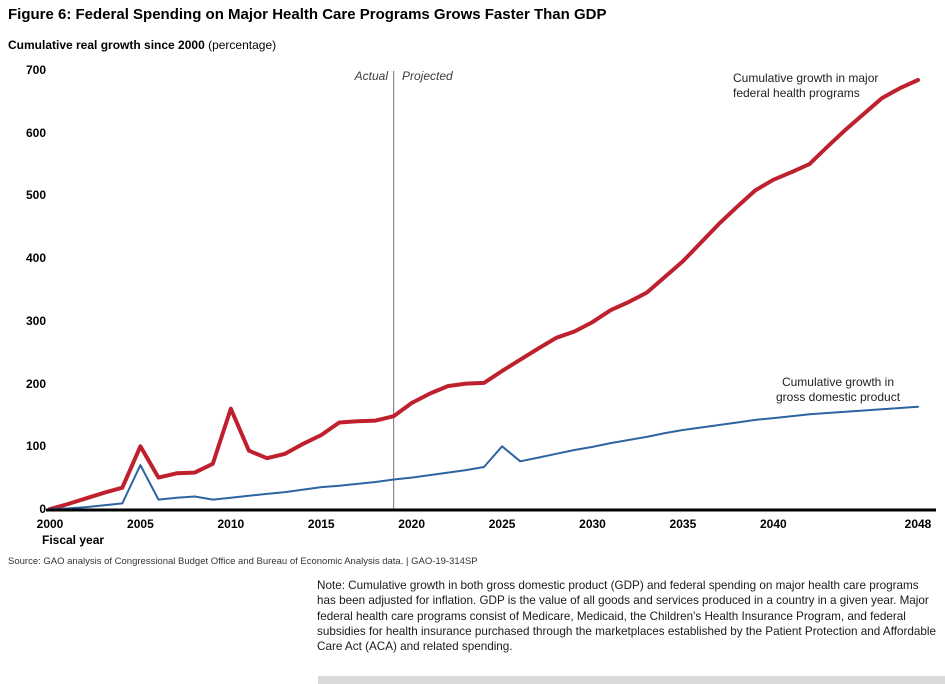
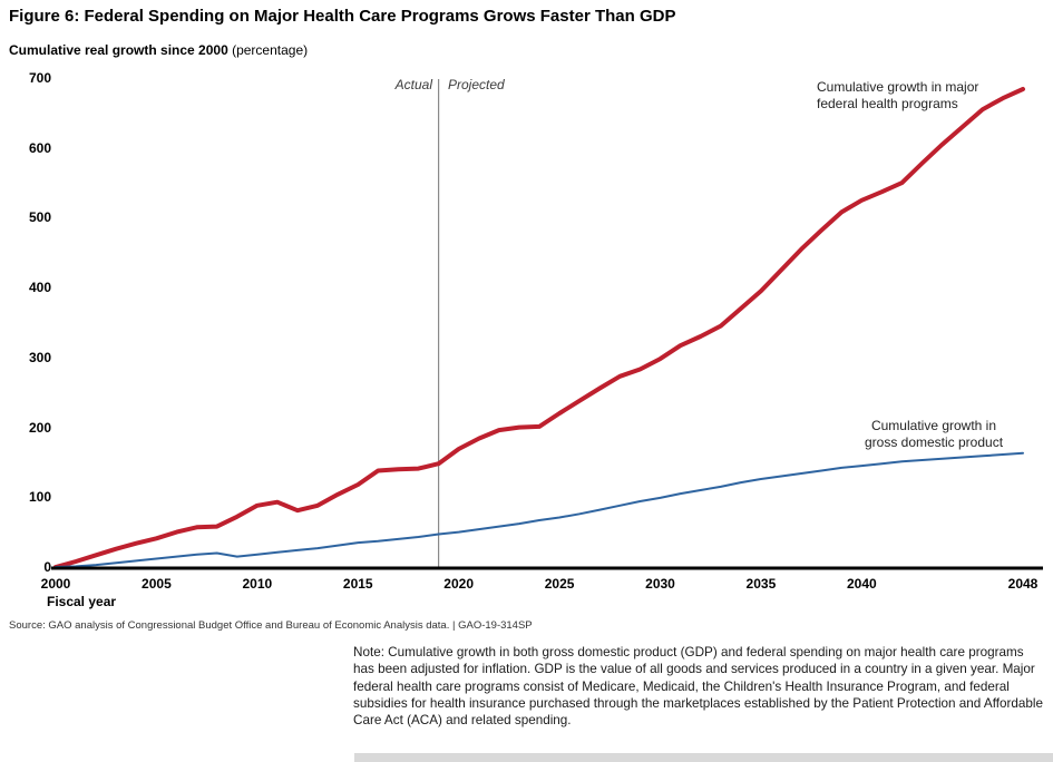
Cumulative growth in major federal health programs/2005: 100 -> 40
Cumulative growth in gross domestic product/2005: 70 -> 10
Cumulative growth in major federal health programs/2010: 160 -> 90
Cumulative growth in gross domestic product/2025: 100 -> 70
